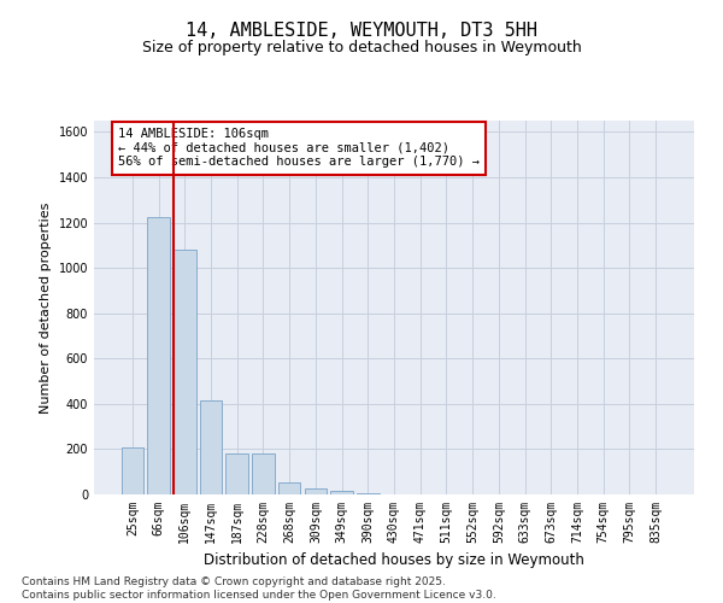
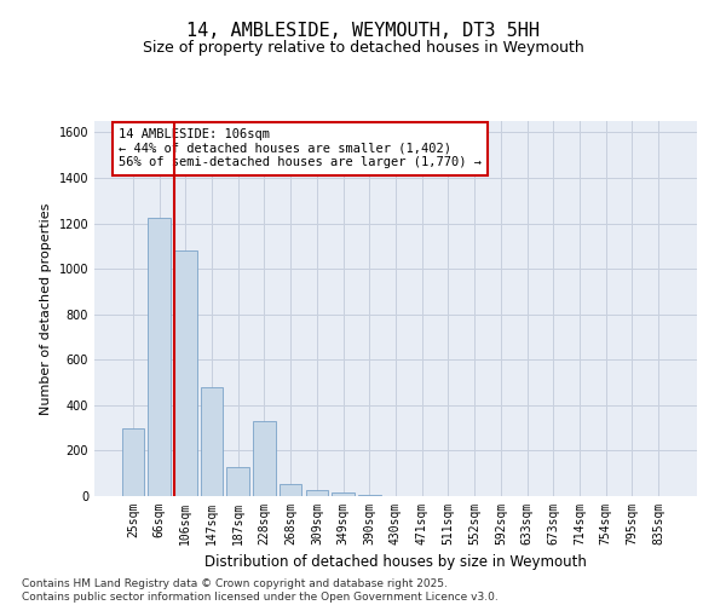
25sqm: 200 -> 300
147sqm: 420 -> 480
187sqm: 180 -> 130
228sqm: 180 -> 330
